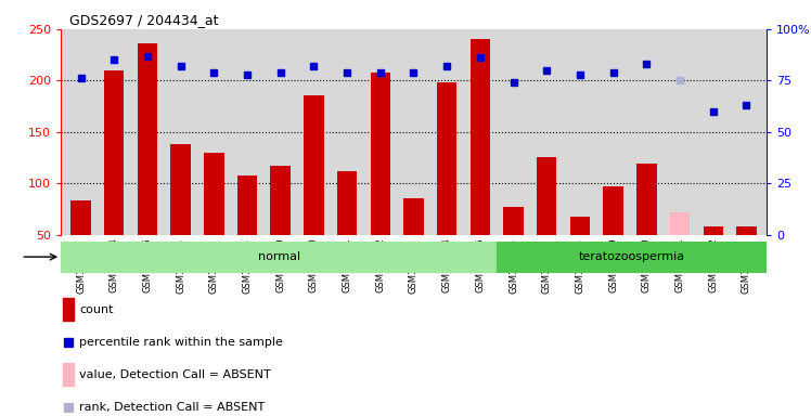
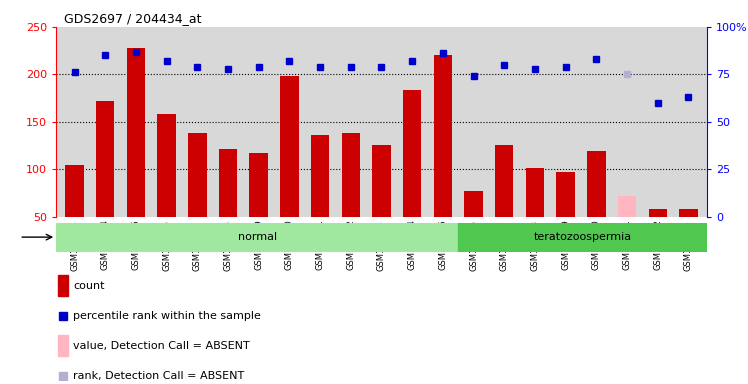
GSM158463: 84 -> 105
GSM158464: 210 -> 172
GSM158465: 236 -> 228
GSM158466: 138 -> 158
GSM158467: 130 -> 138
GSM158468: 108 -> 121
GSM158470: 186 -> 198
GSM158471: 112 -> 136
GSM158472: 208 -> 138
GSM158473: 86 -> 126
GSM158474: 198 -> 184
GSM158475: 240 -> 220
GSM158478: 68 -> 101
